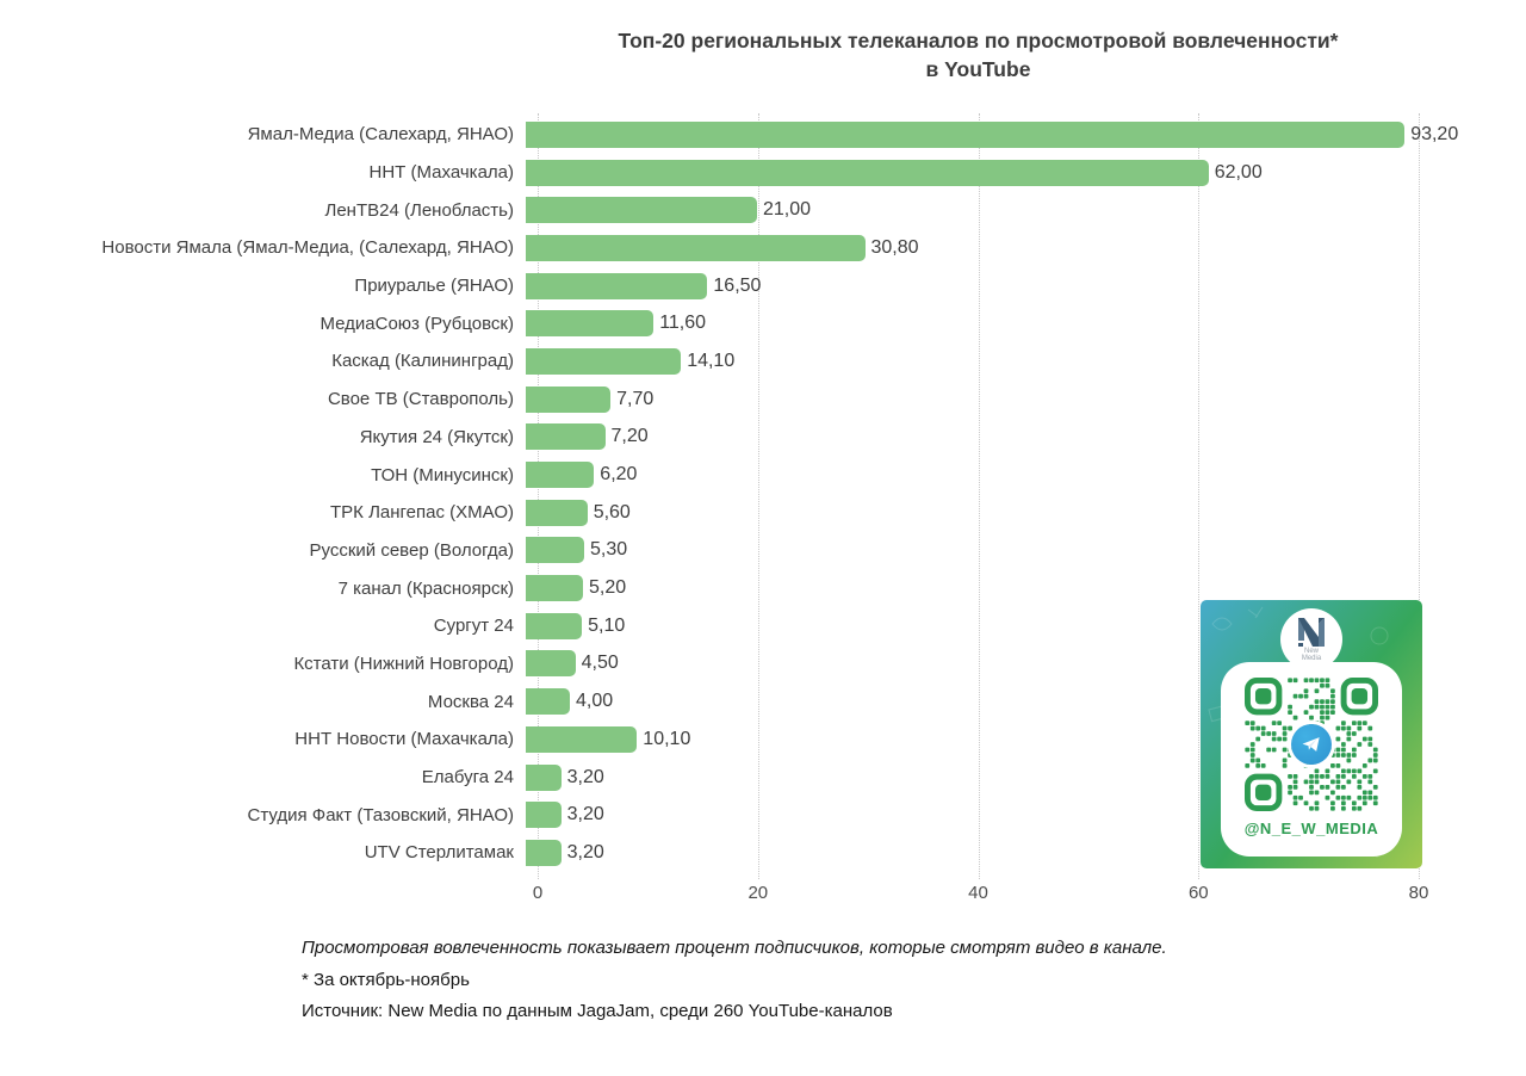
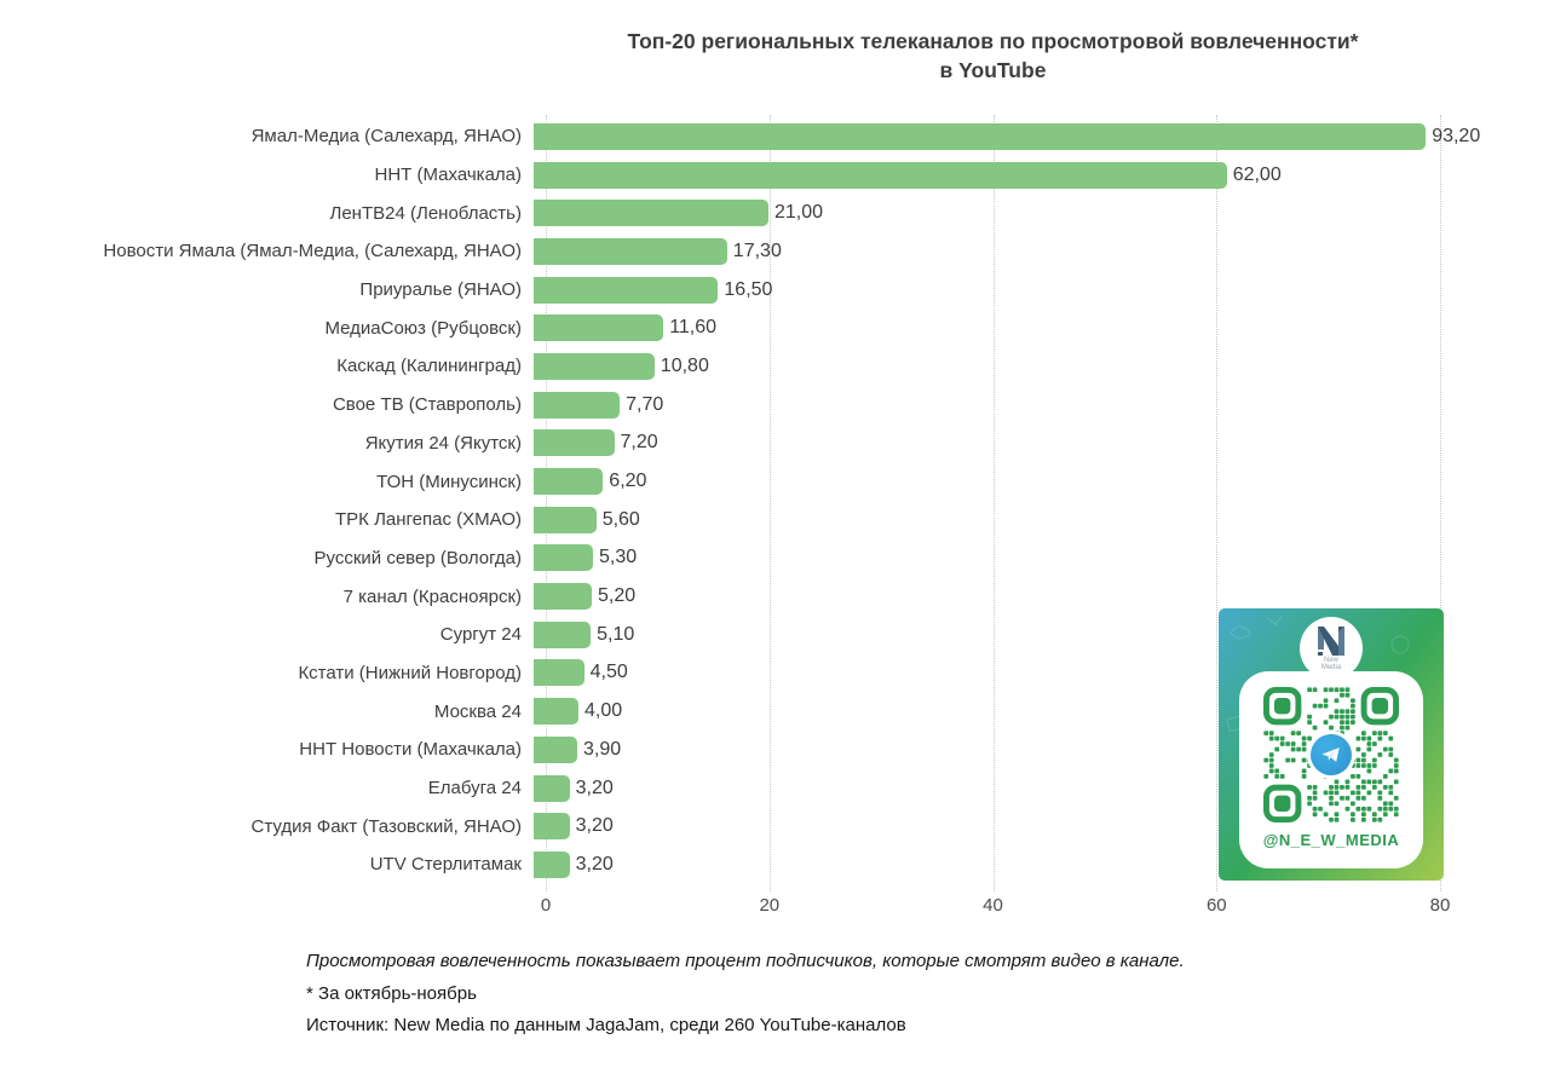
Новости Ямала (Ямал-Медиа, (Салехард, ЯНАО): 30,80 -> 17,30
Каскад (Калининград): 14,10 -> 10,80
ННТ Новости (Махачкала): 10,10 -> 3,90
